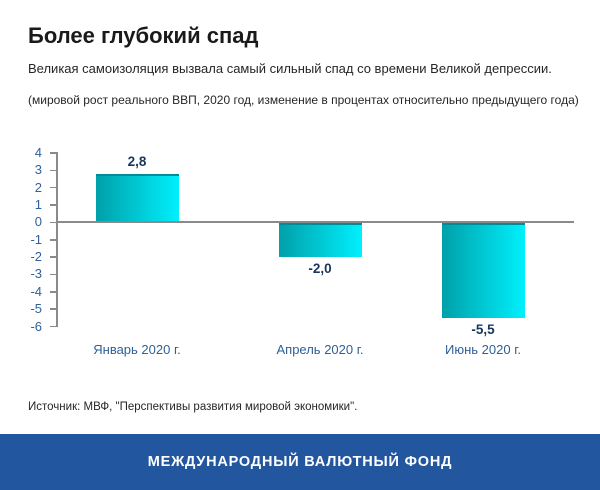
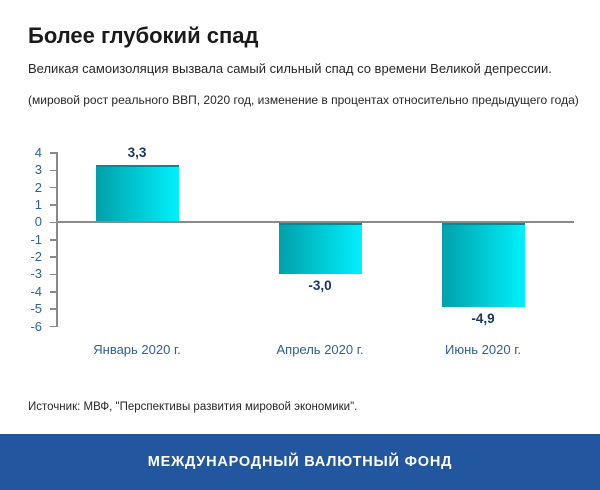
Январь 2020 г.: 2,8 -> 3,3
Апрель 2020 г.: -2,0 -> -3,0
Июнь 2020 г.: -5,5 -> -4,9
